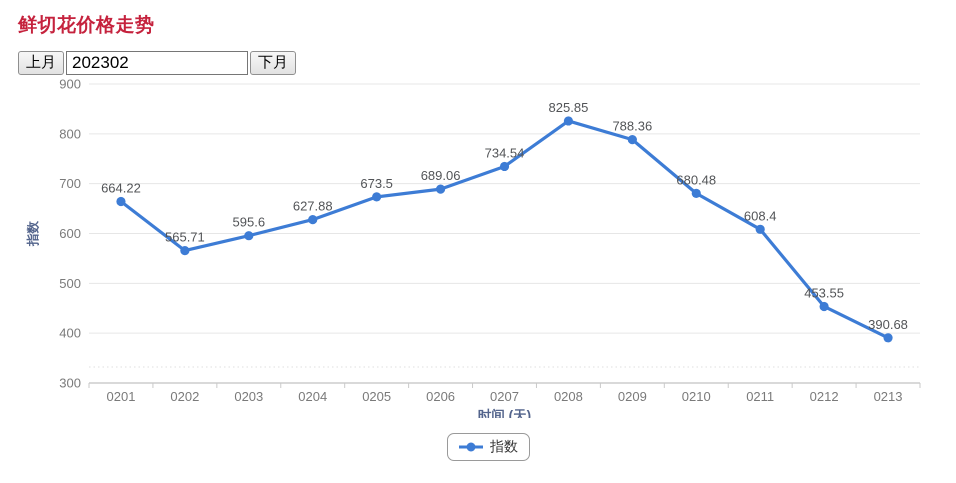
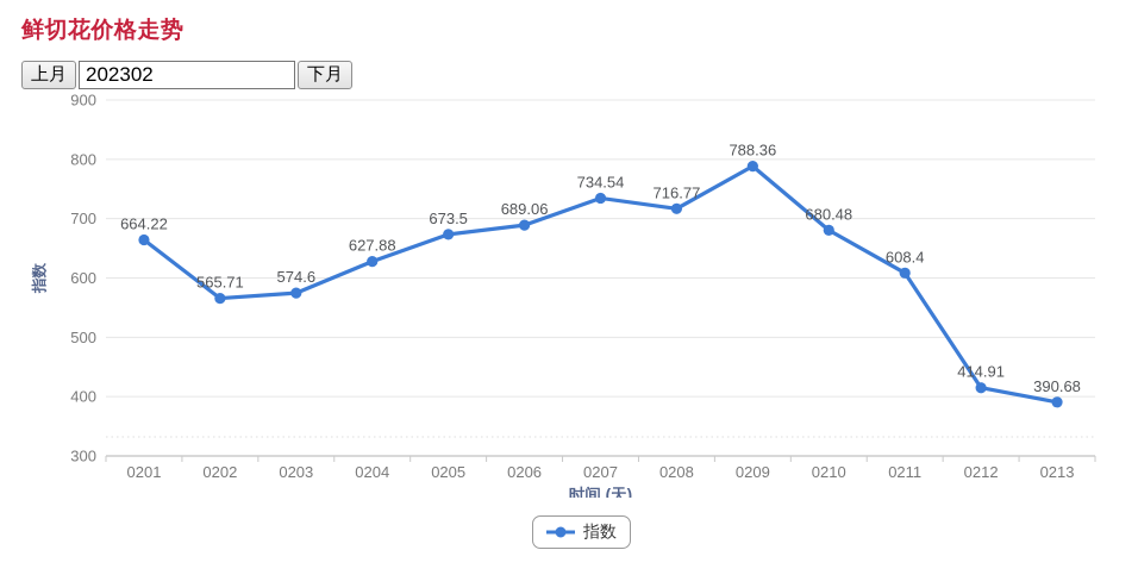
0203: 595.6 -> 574.6
0208: 825.85 -> 716.77
0212: 453.55 -> 414.91
